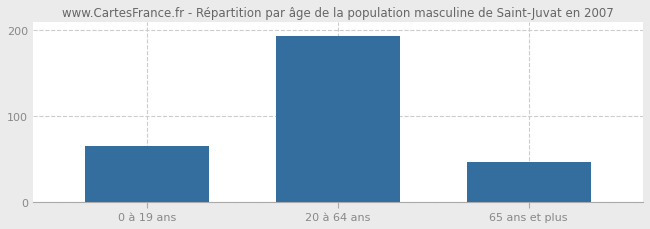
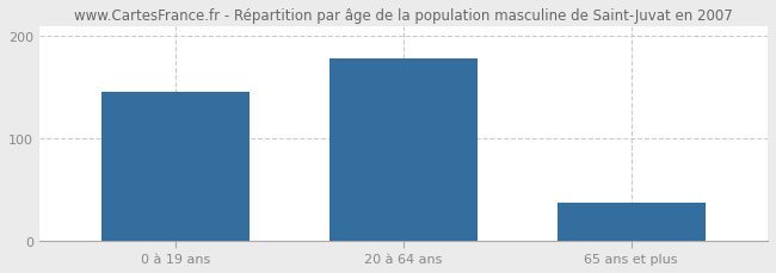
0 à 19 ans: 65 -> 146
20 à 64 ans: 193 -> 178
65 ans et plus: 47 -> 38
